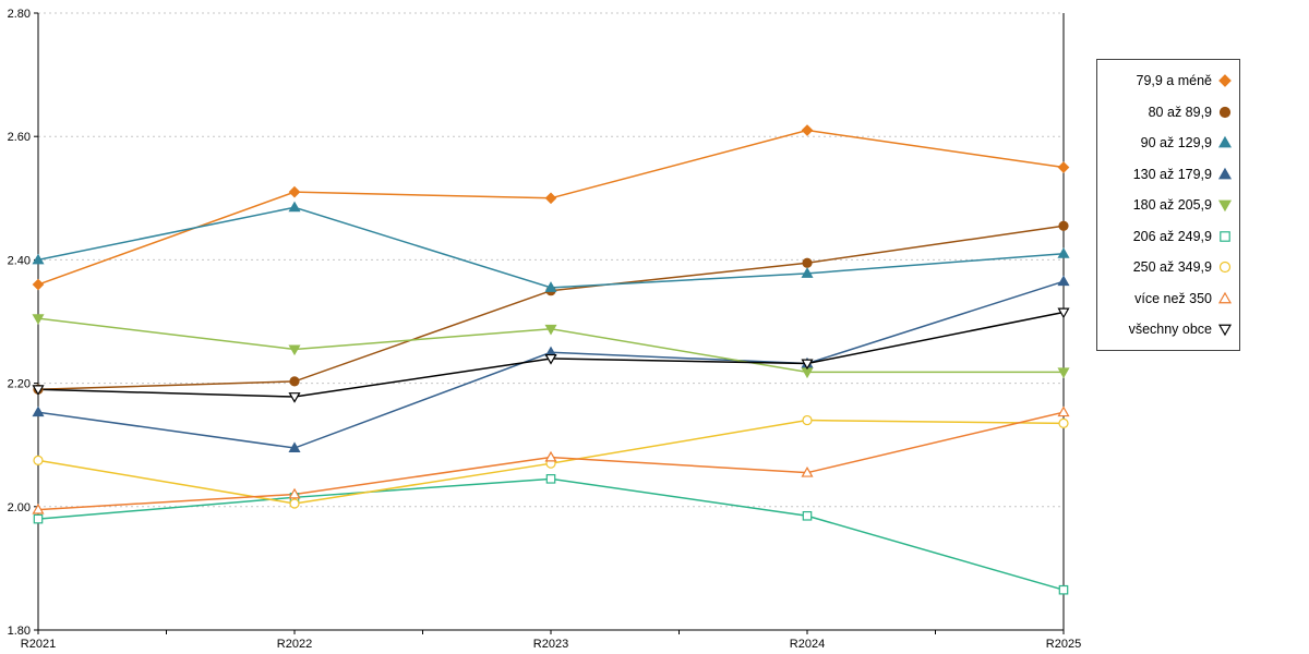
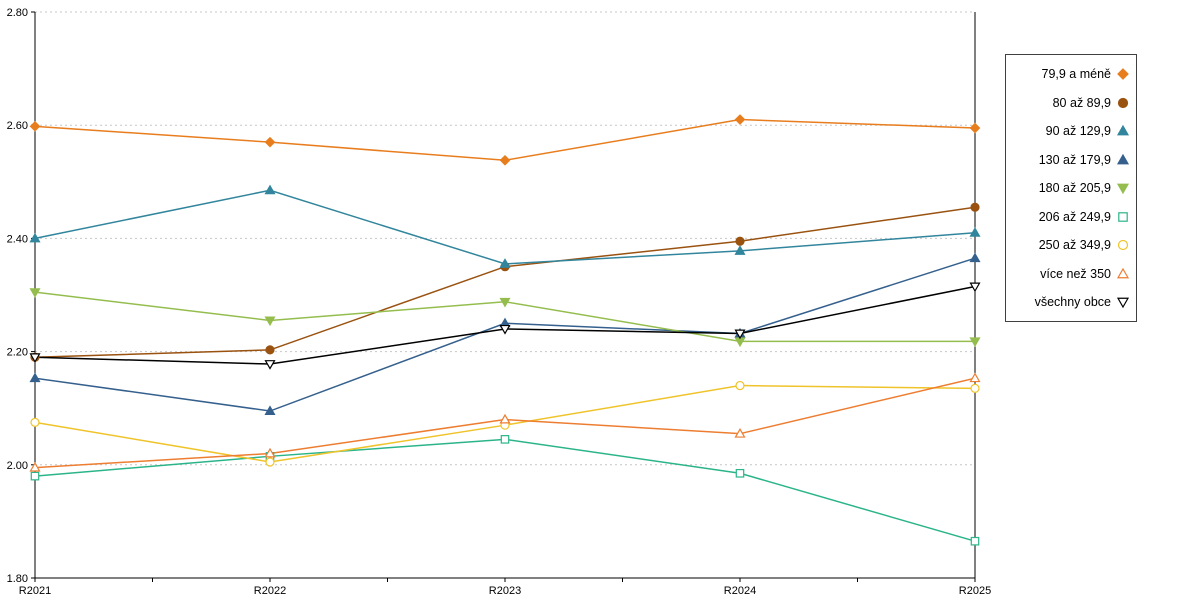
79,9 a méně/R2021: 2.36 -> 2.60
79,9 a méně/R2022: 2.51 -> 2.57
79,9 a méně/R2023: 2.50 -> 2.54
79,9 a méně/R2025: 2.55 -> 2.60
